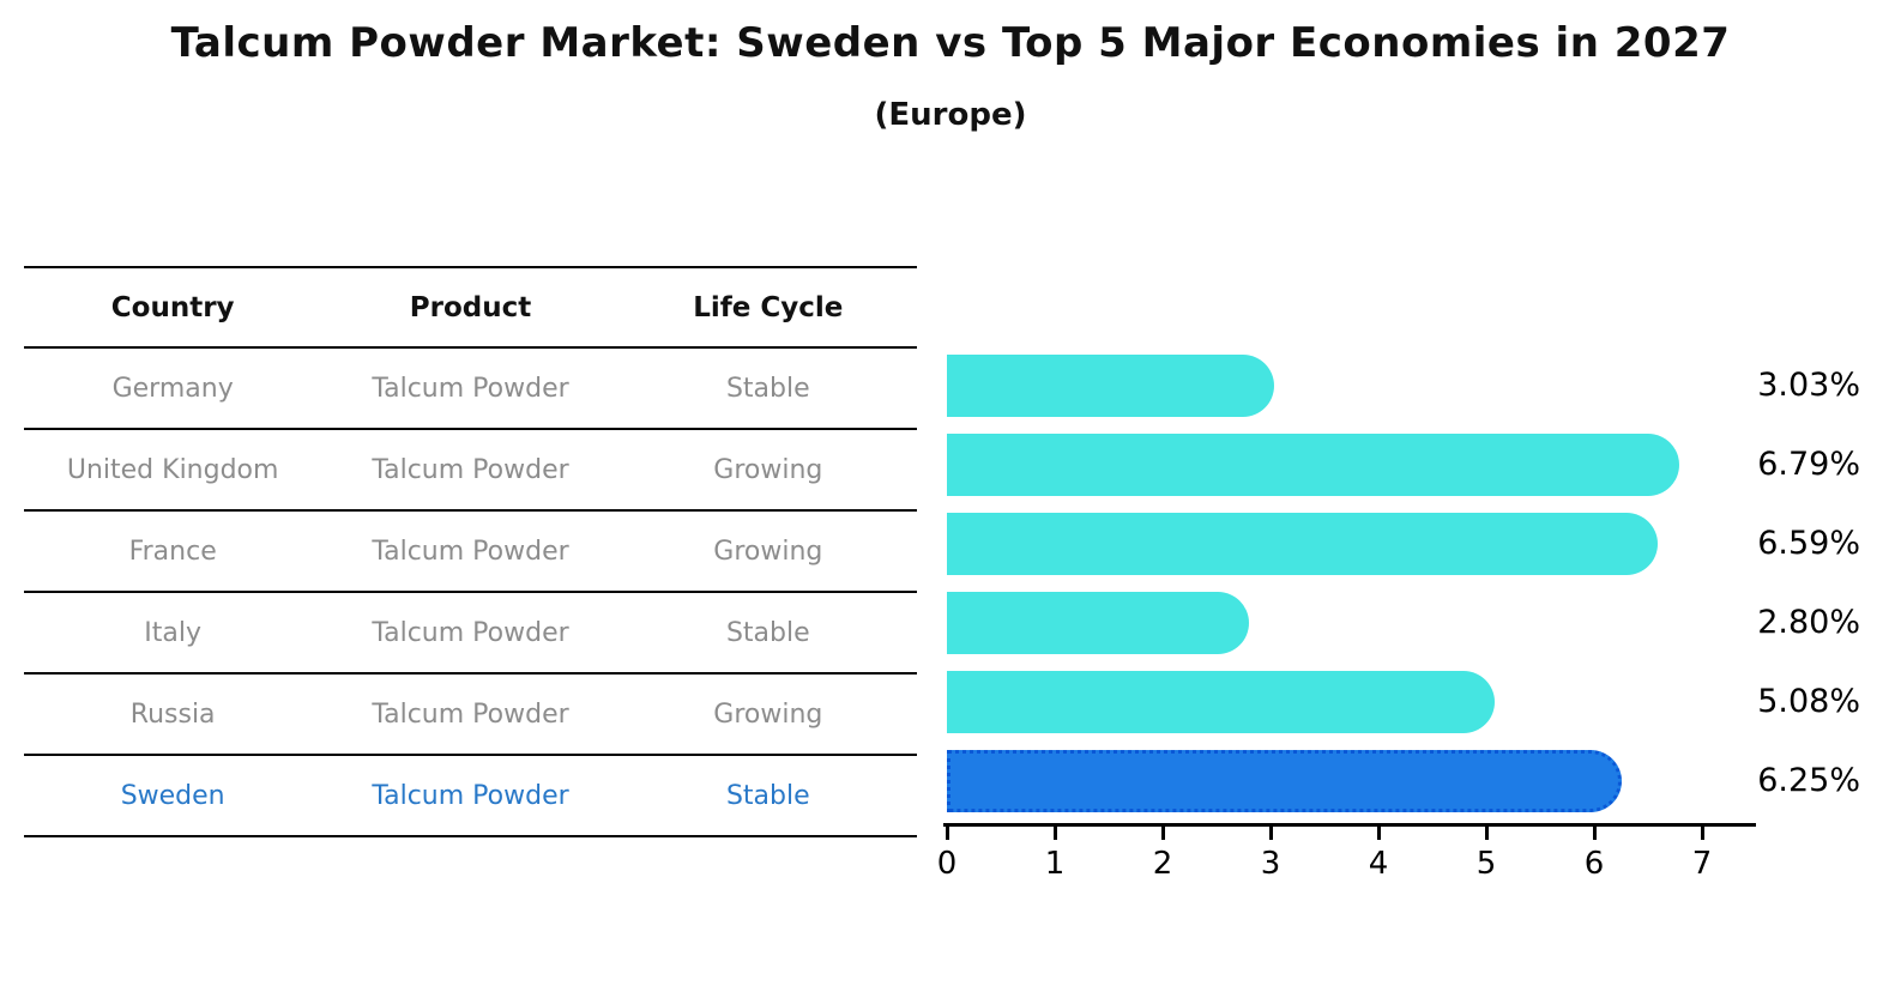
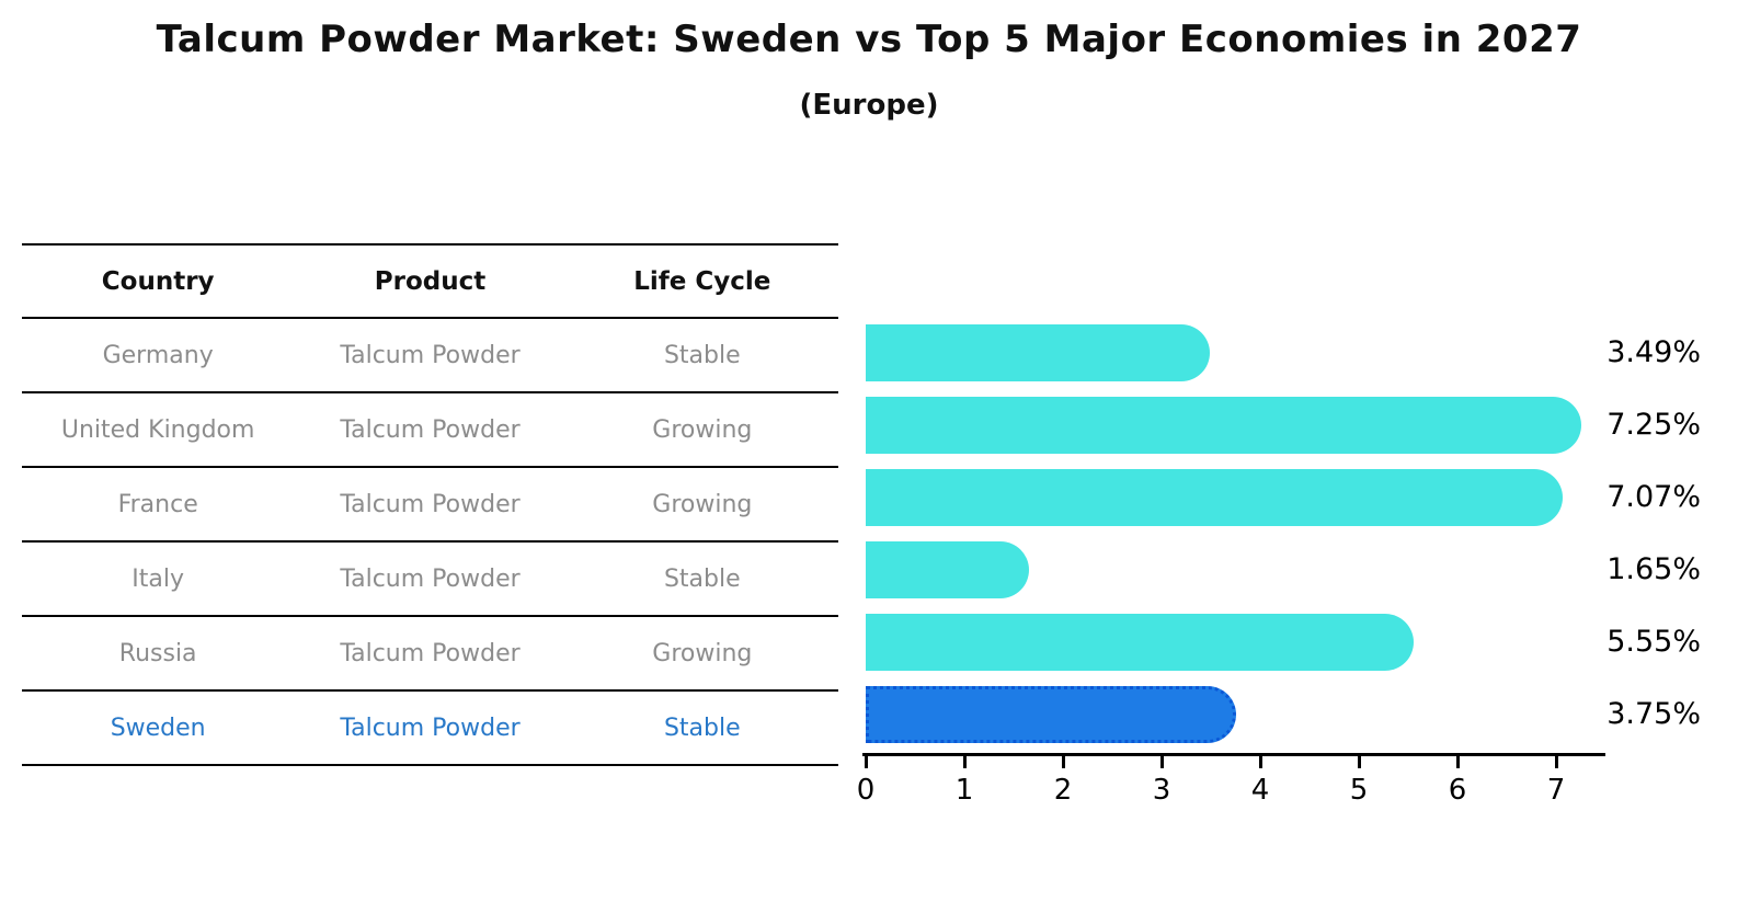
Germany: 3.03% -> 3.49%
United Kingdom: 6.79% -> 7.25%
France: 6.59% -> 7.07%
Italy: 2.80% -> 1.65%
Russia: 5.08% -> 5.55%
Sweden: 6.25% -> 3.75%
